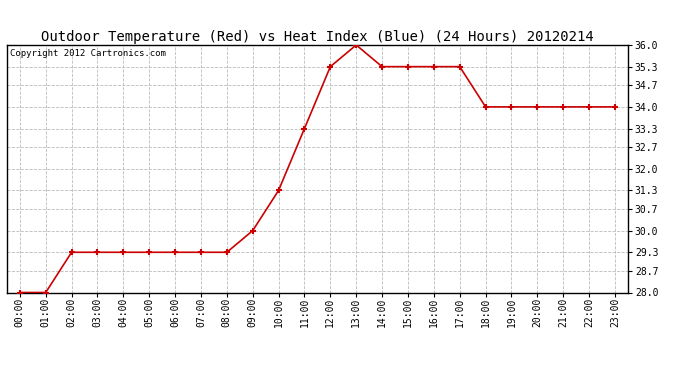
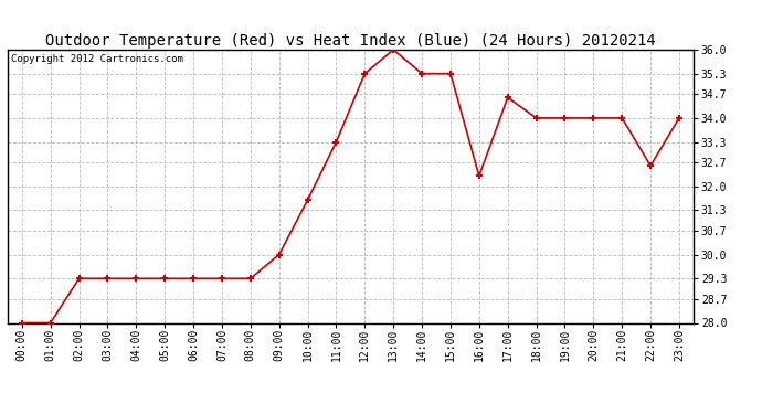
10:00: 31.3 -> 31.6
16:00: 35.3 -> 32.3
17:00: 35.3 -> 34.6
22:00: 34.0 -> 32.6
